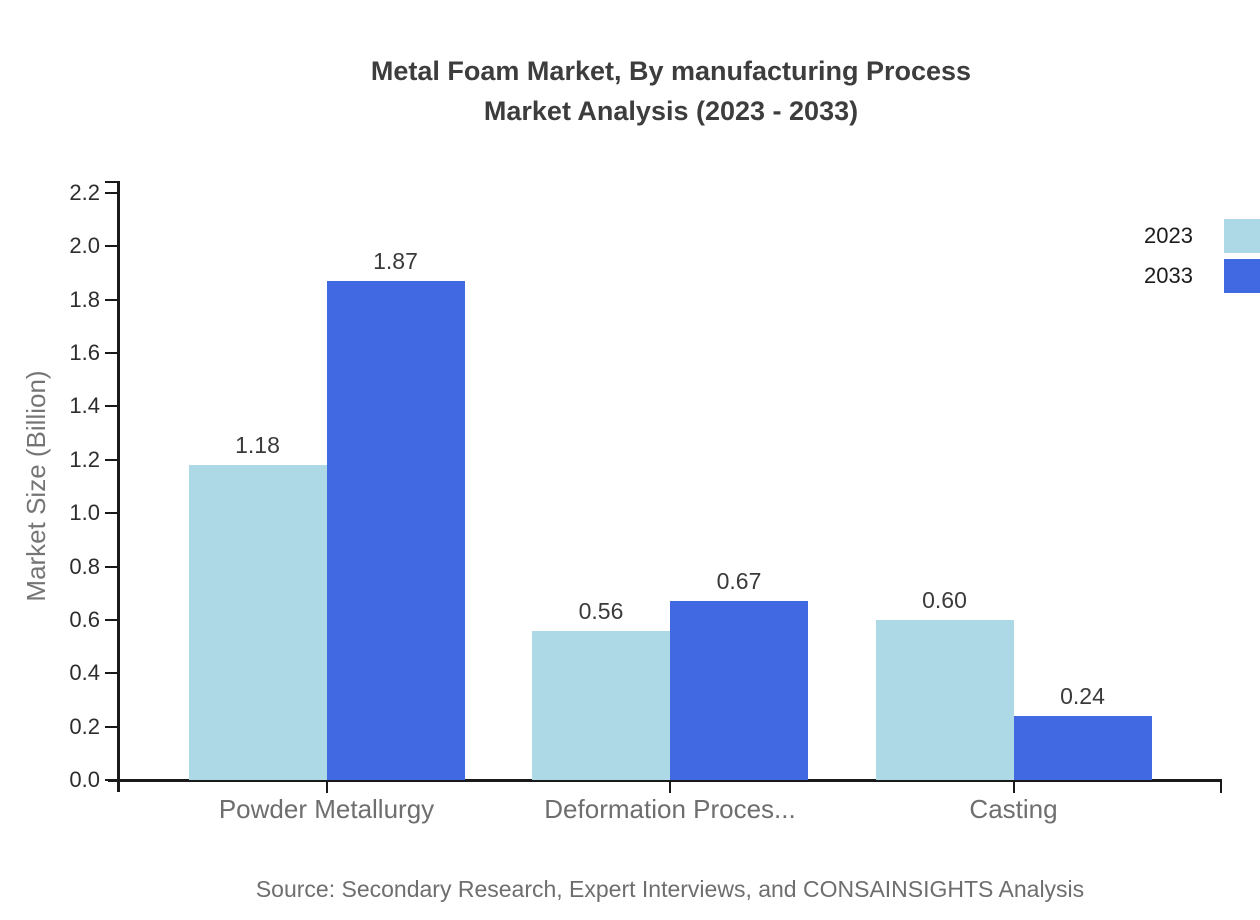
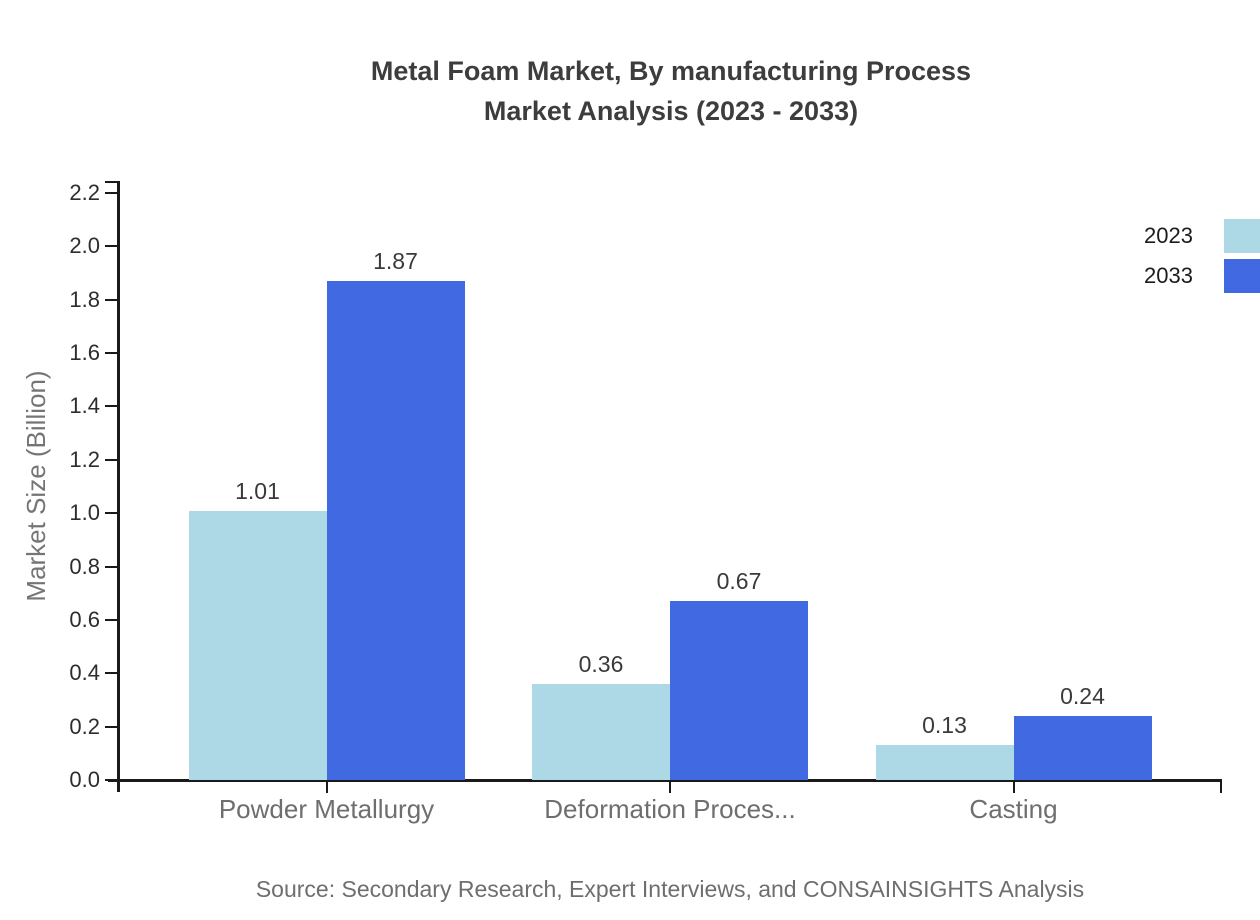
2023/Powder Metallurgy: 1.18 -> 1.01
2023/Deformation Proces...: 0.56 -> 0.36
2023/Casting: 0.60 -> 0.13
